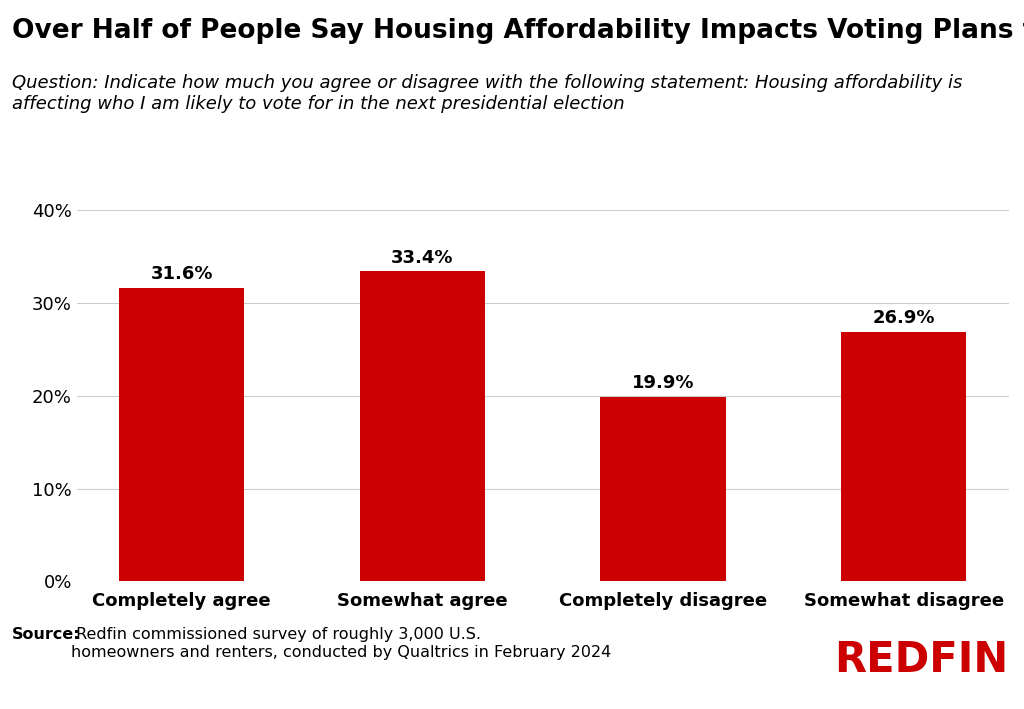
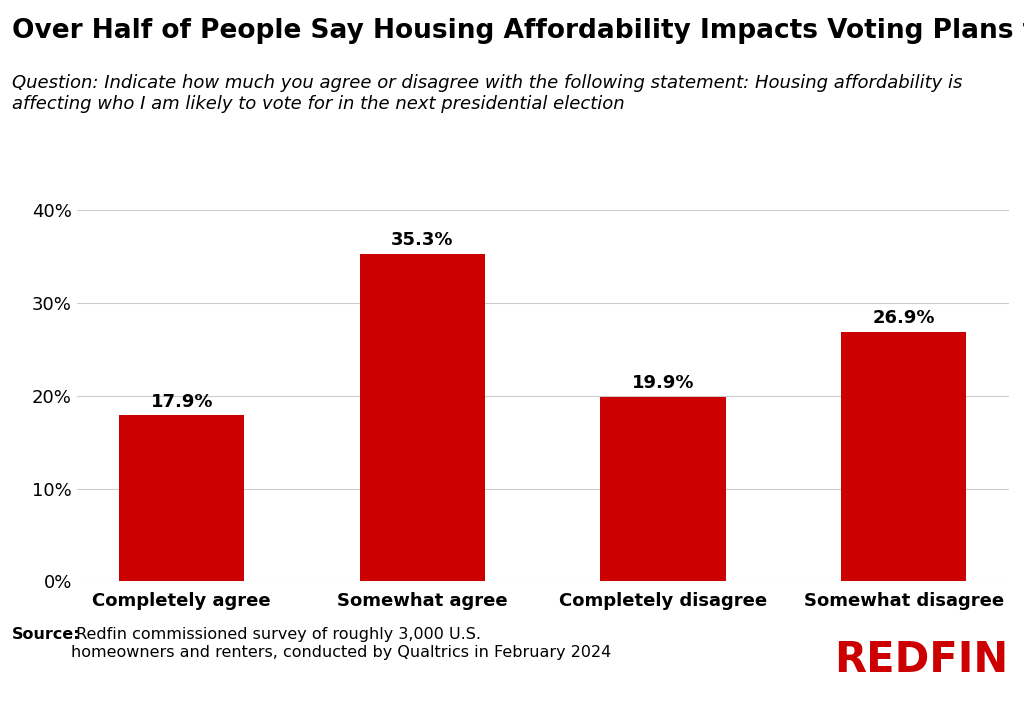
Completely agree: 31.6% -> 17.9%
Somewhat agree: 33.4% -> 35.3%
